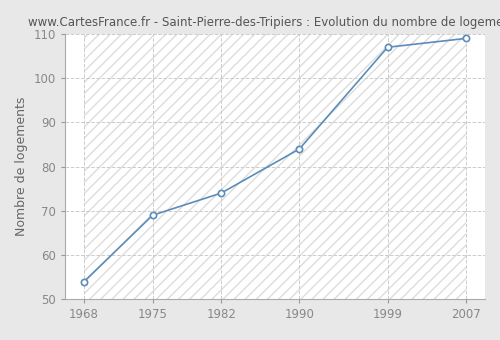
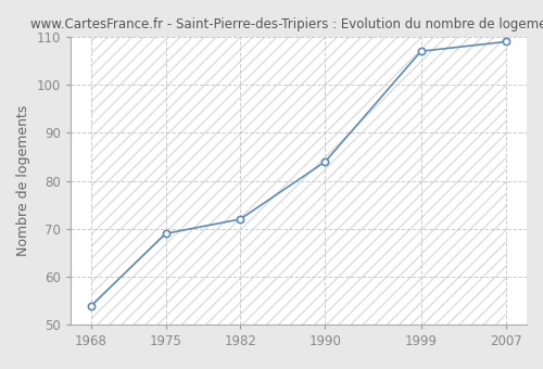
1982: 74 -> 72
